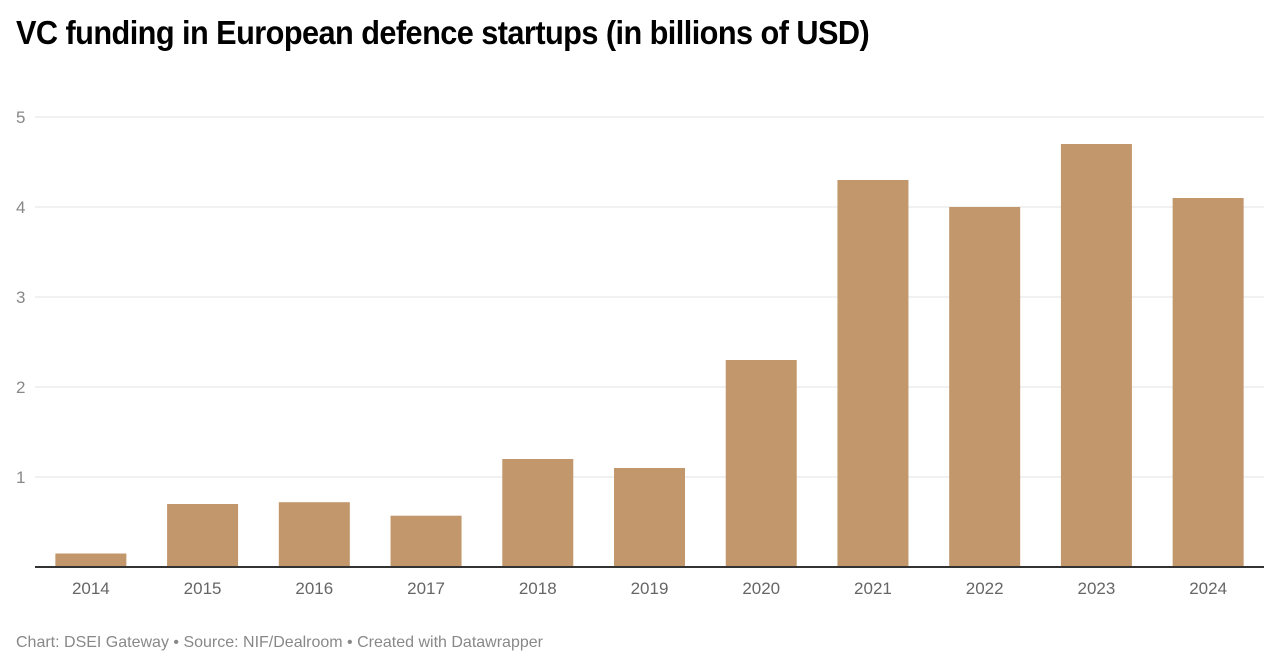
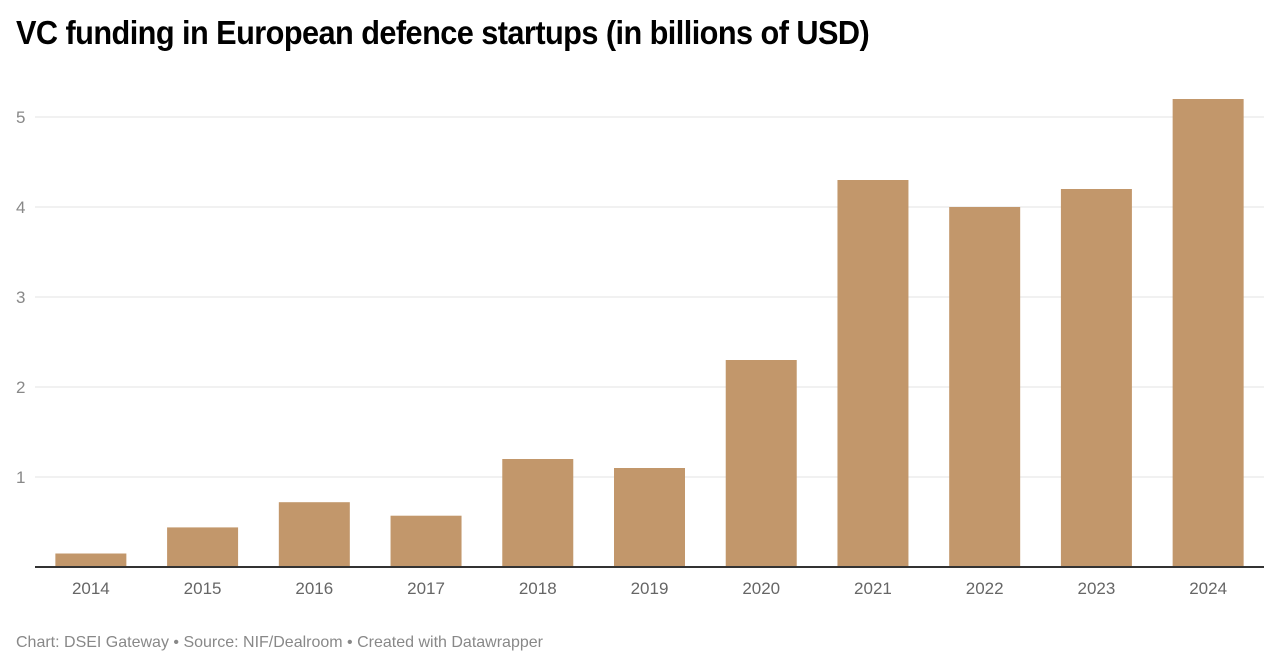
2015: 0.7 -> 0.4
2023: 4.7 -> 4.2
2024: 4.1 -> 5.2
